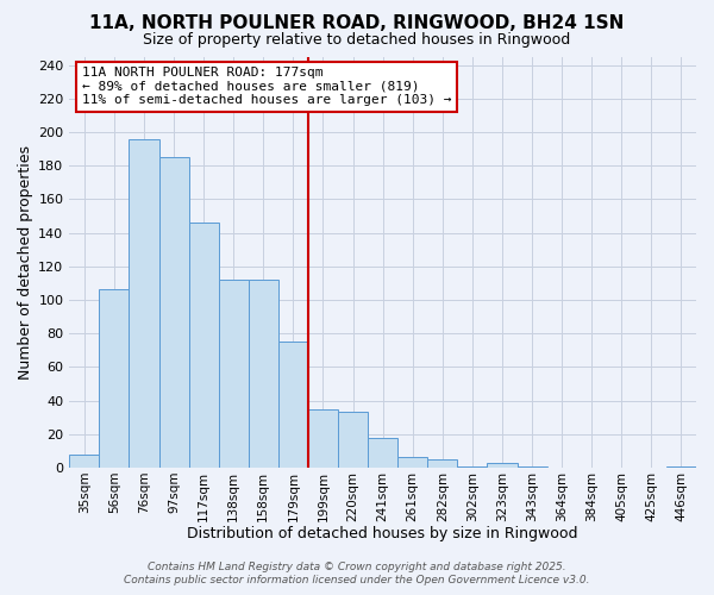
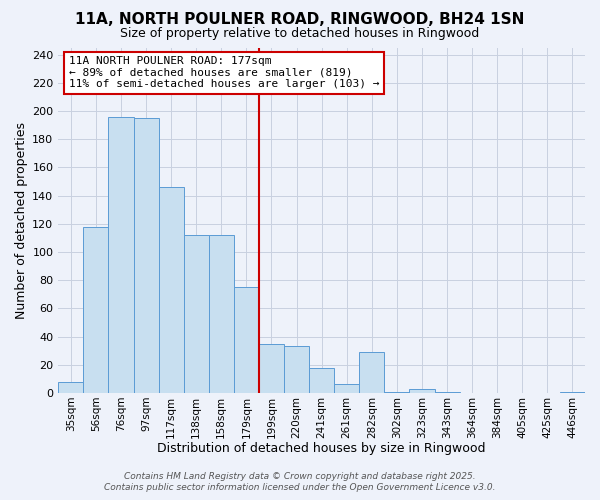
56sqm: 106 -> 118
97sqm: 185 -> 195
282sqm: 5 -> 29
